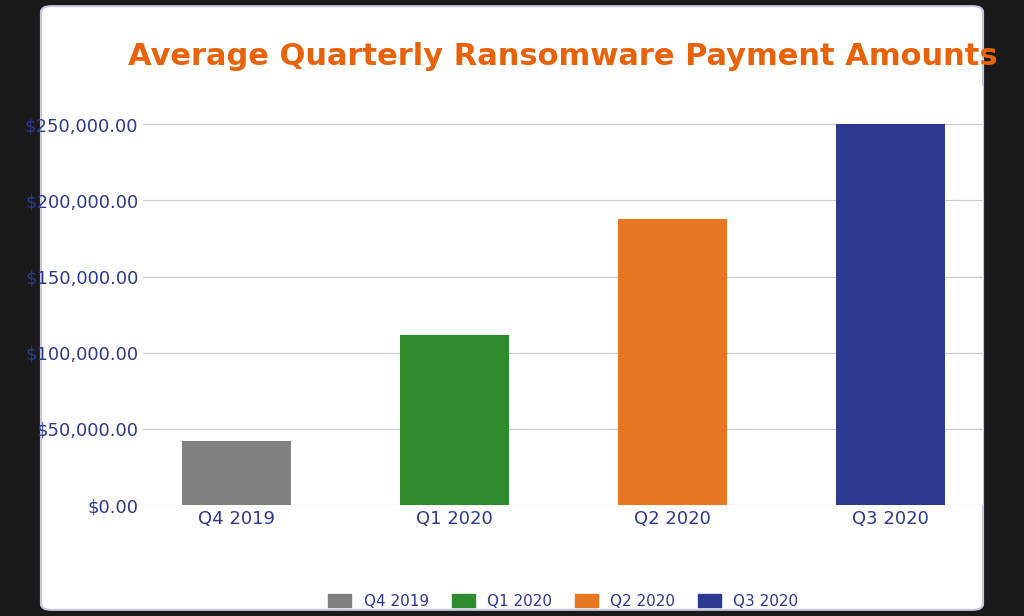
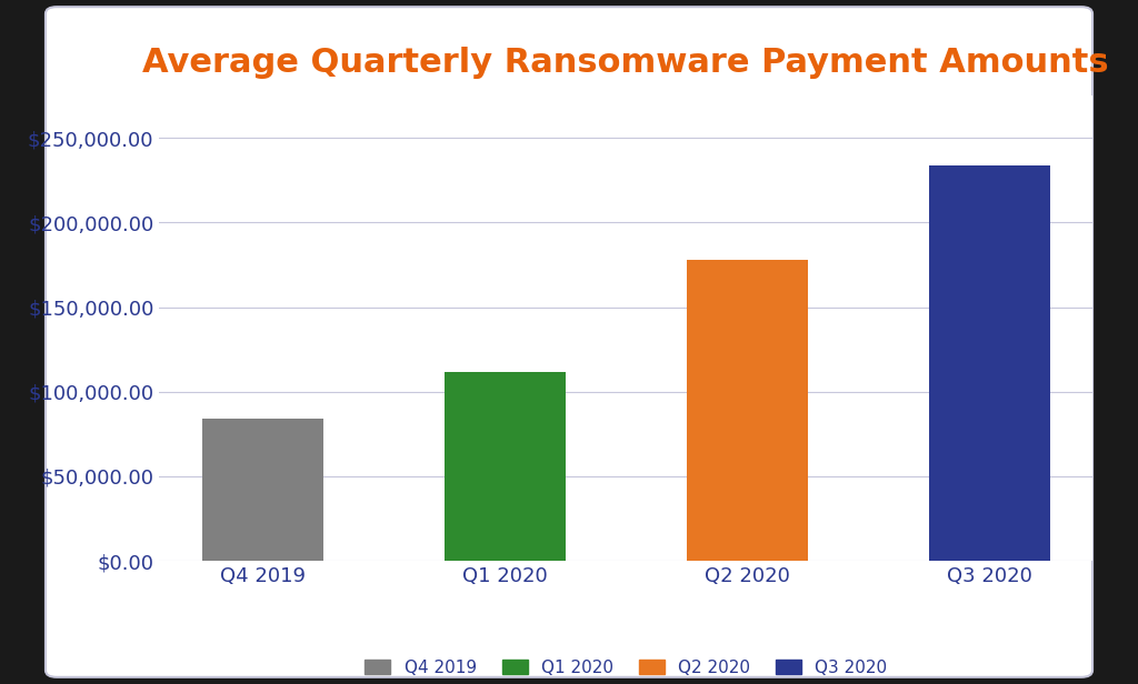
Q4 2019: $42,000 -> $84,000
Q2 2020: $188,000 -> $178,000
Q3 2020: $250,000 -> $234,000
